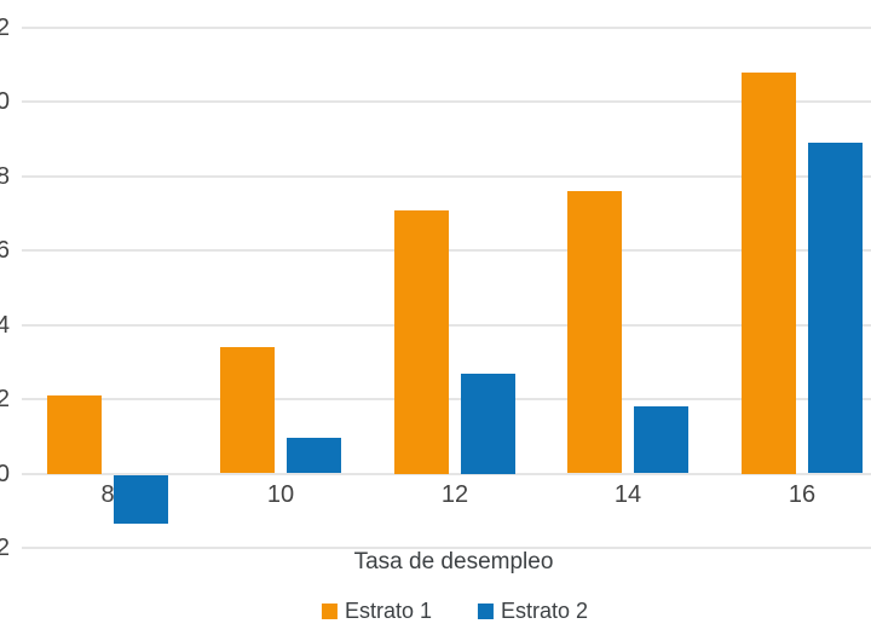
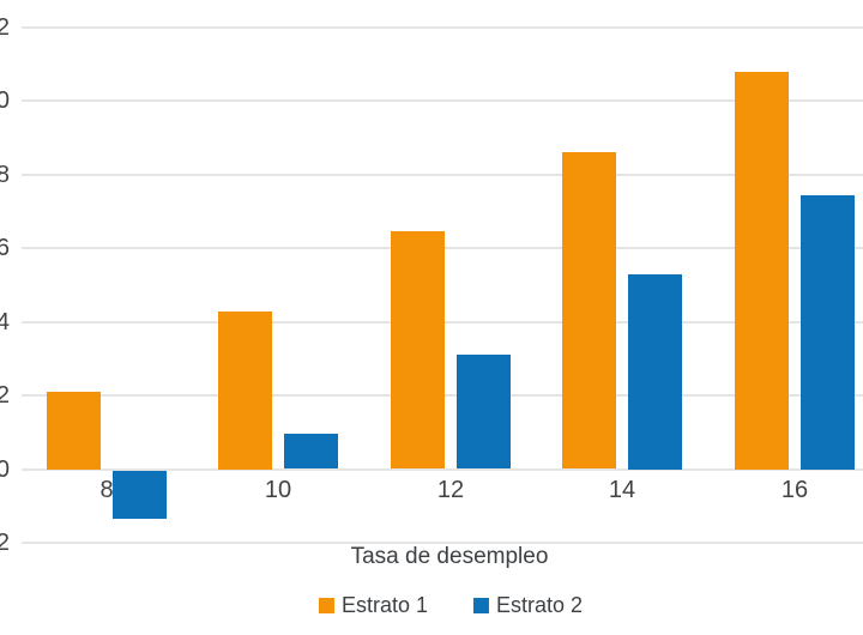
Estrato 1/10: 3.4 -> 4.3
Estrato 1/12: 7.1 -> 6.5
Estrato 2/12: 2.7 -> 3.1
Estrato 1/14: 7.6 -> 8.6
Estrato 2/14: 1.8 -> 5.3
Estrato 2/16: 8.9 -> 7.5
